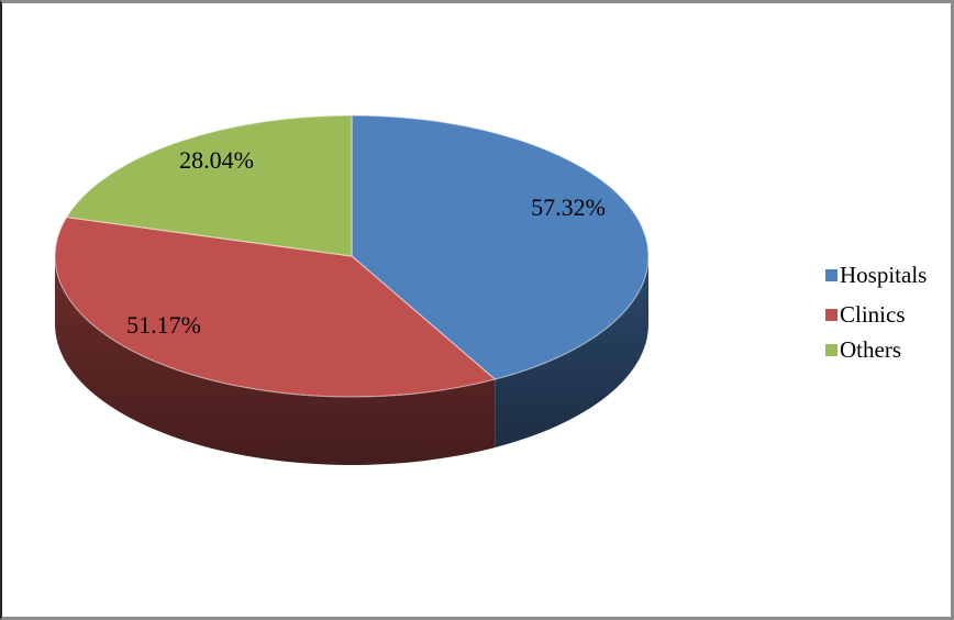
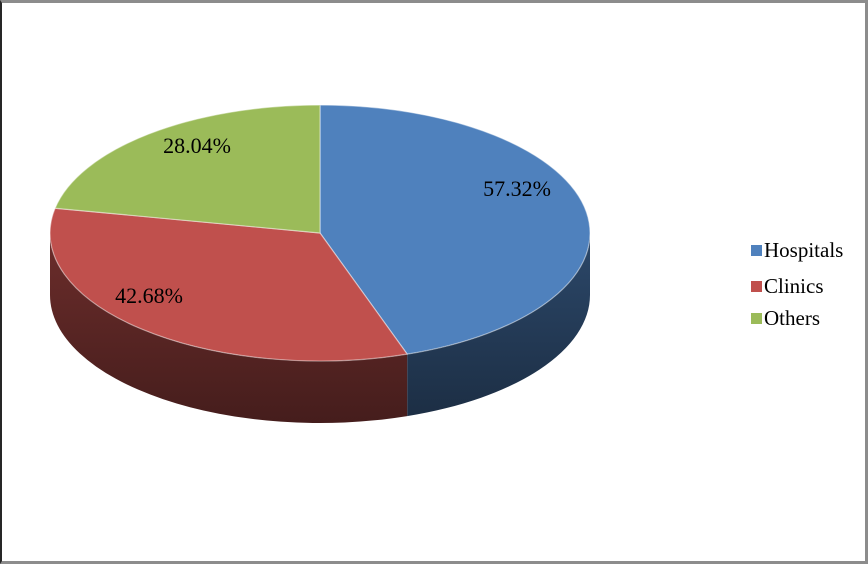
Clinics: 51.17% -> 42.68%
